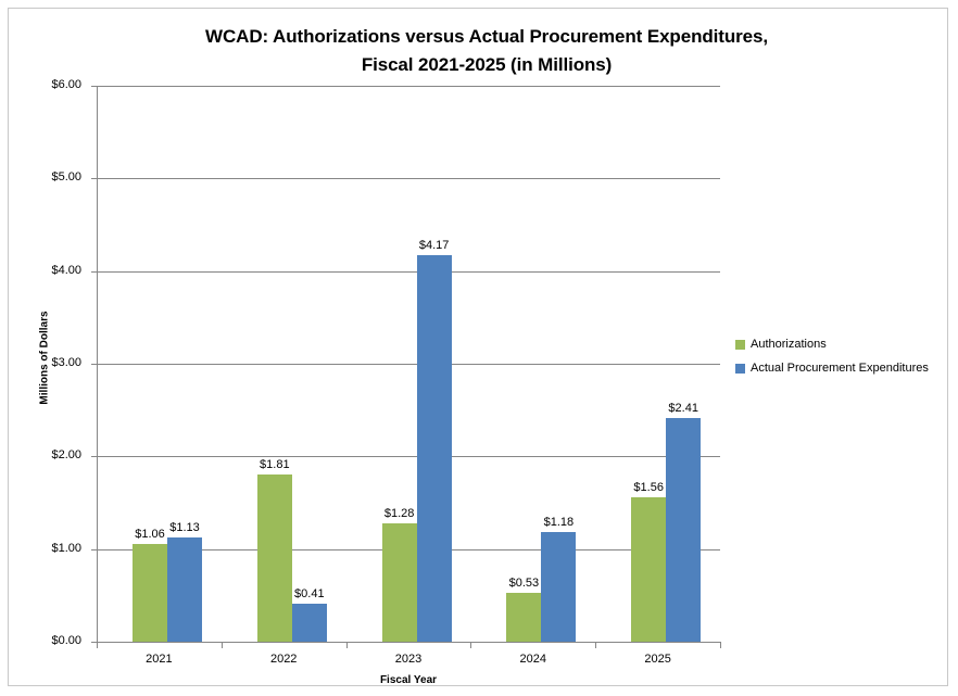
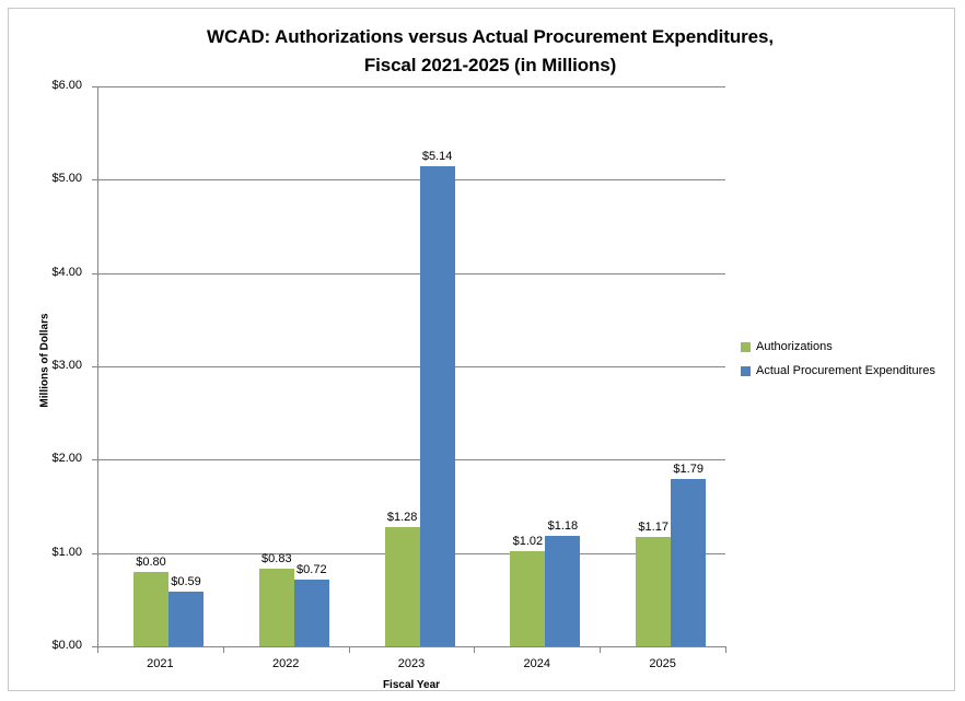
Authorizations/2021: $1.06 -> $0.80
Actual Procurement Expenditures/2021: $1.13 -> $0.59
Authorizations/2022: $1.81 -> $0.83
Actual Procurement Expenditures/2022: $0.41 -> $0.72
Actual Procurement Expenditures/2023: $4.17 -> $5.14
Authorizations/2024: $0.53 -> $1.02
Authorizations/2025: $1.56 -> $1.17
Actual Procurement Expenditures/2025: $2.41 -> $1.79
